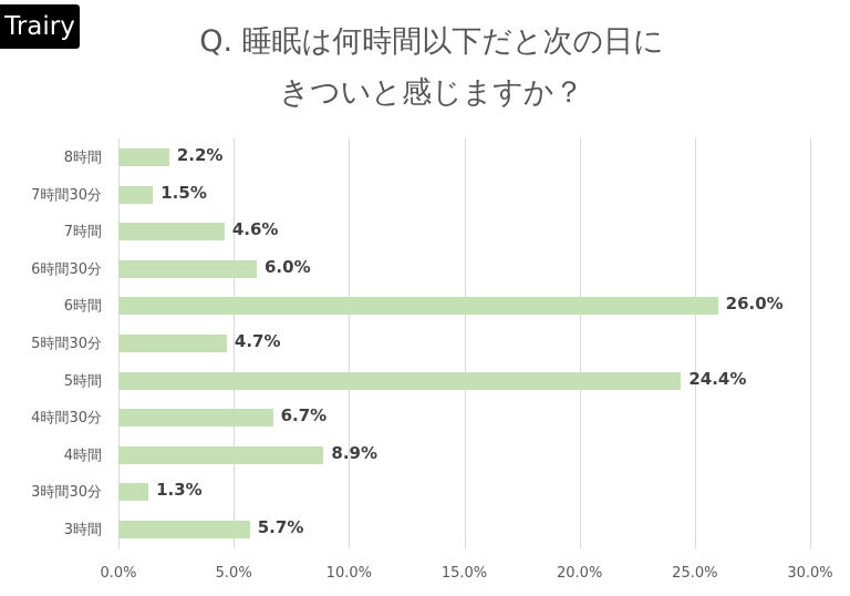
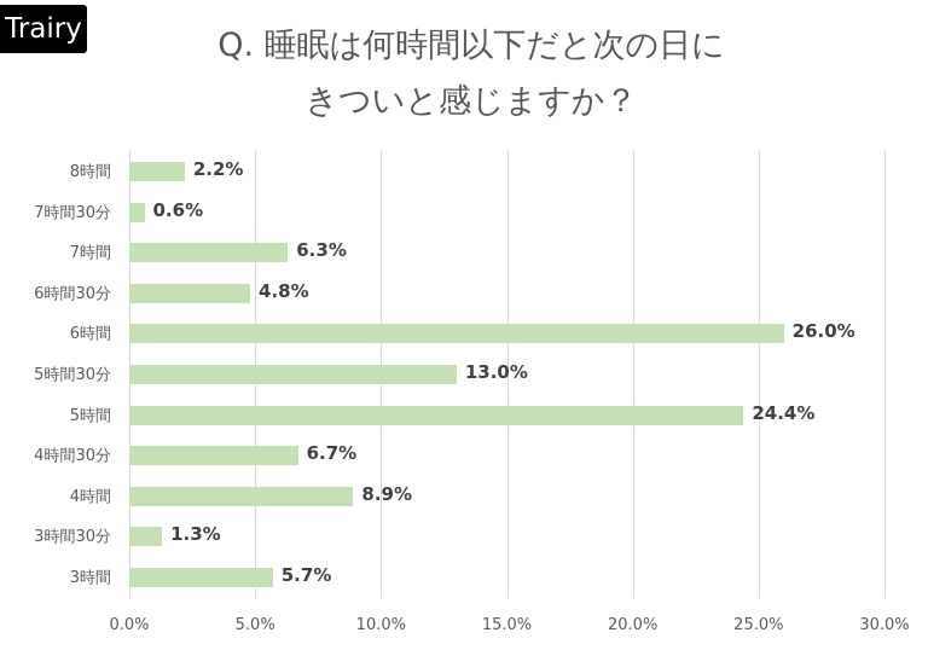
7時間30分: 1.5% -> 0.6%
7時間: 4.6% -> 6.3%
6時間30分: 6.0% -> 4.8%
5時間30分: 4.7% -> 13.0%
